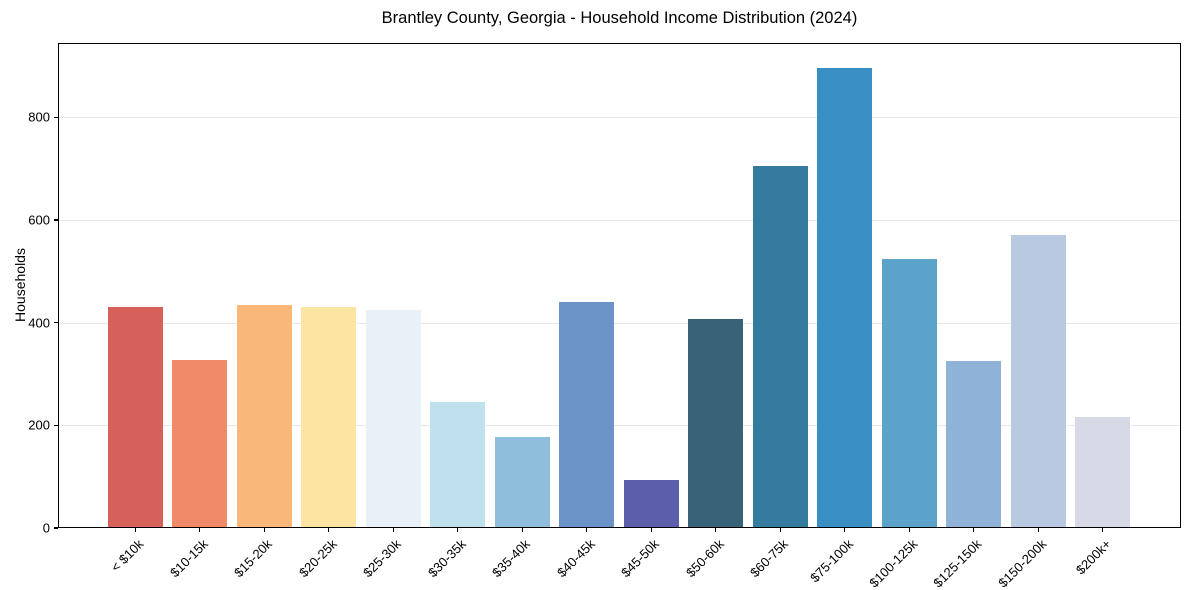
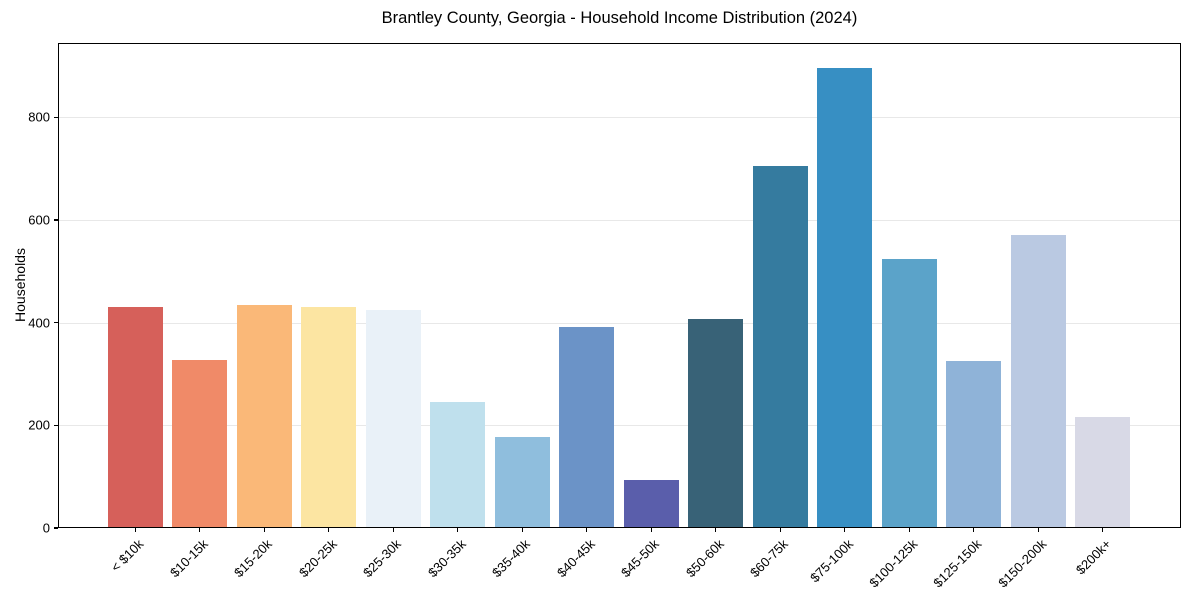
$40-45k: 440 -> 390
